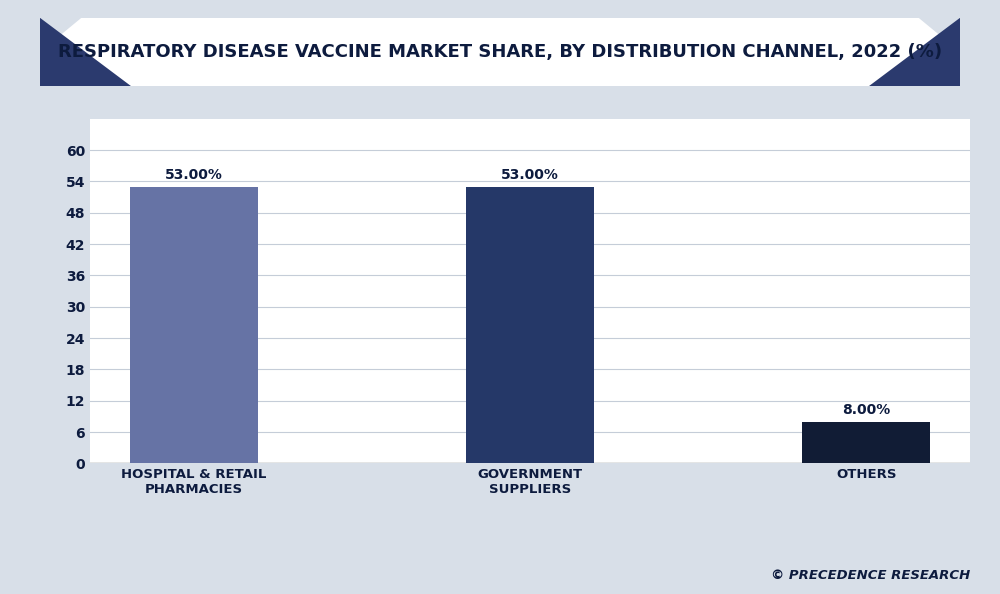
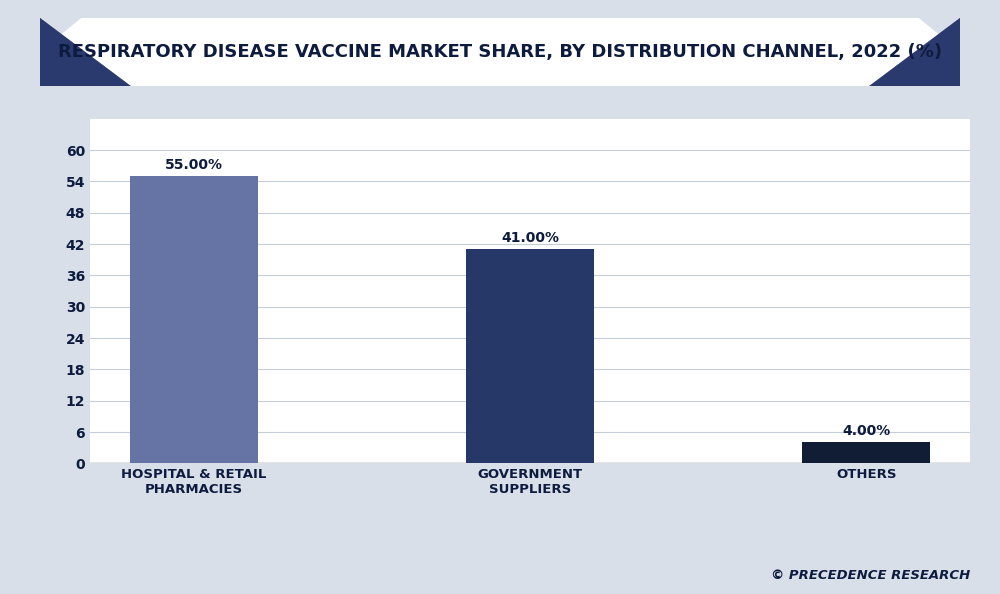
HOSPITAL & RETAIL PHARMACIES: 53.00% -> 55.00%
GOVERNMENT SUPPLIERS: 53.00% -> 41.00%
OTHERS: 8.00% -> 4.00%
